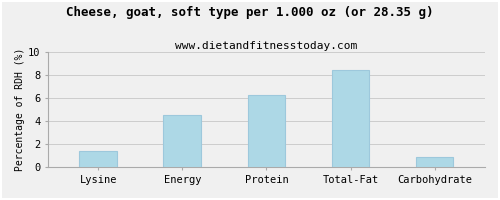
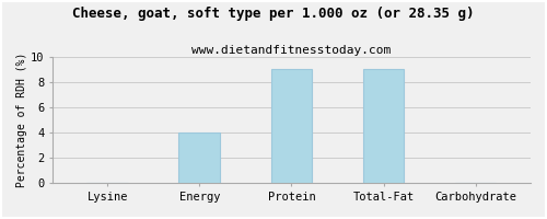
Lysine: 1.4 -> 0.1
Energy: 4.5 -> 4.0
Protein: 6.3 -> 9.0
Total-Fat: 8.4 -> 9.0
Carbohydrate: 0.9 -> 0.1
